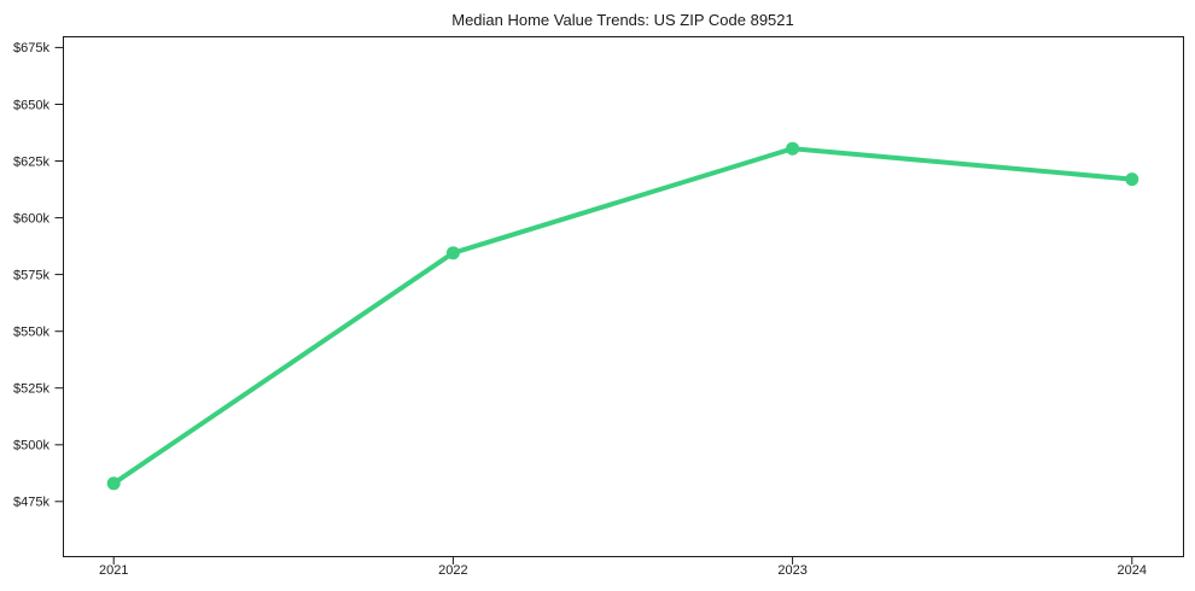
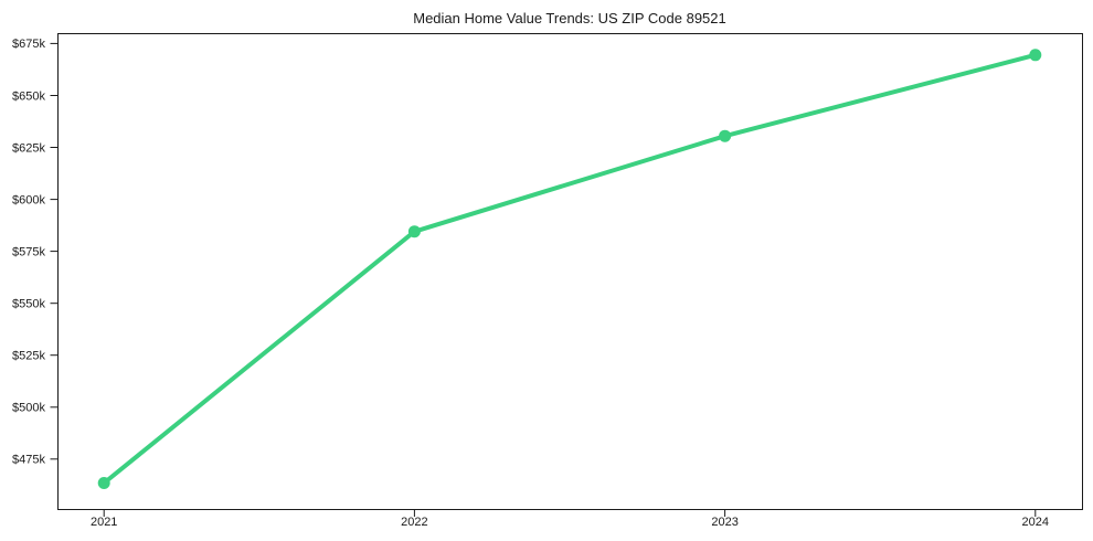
2021: $483k -> $464k
2024: $617k -> $670k
